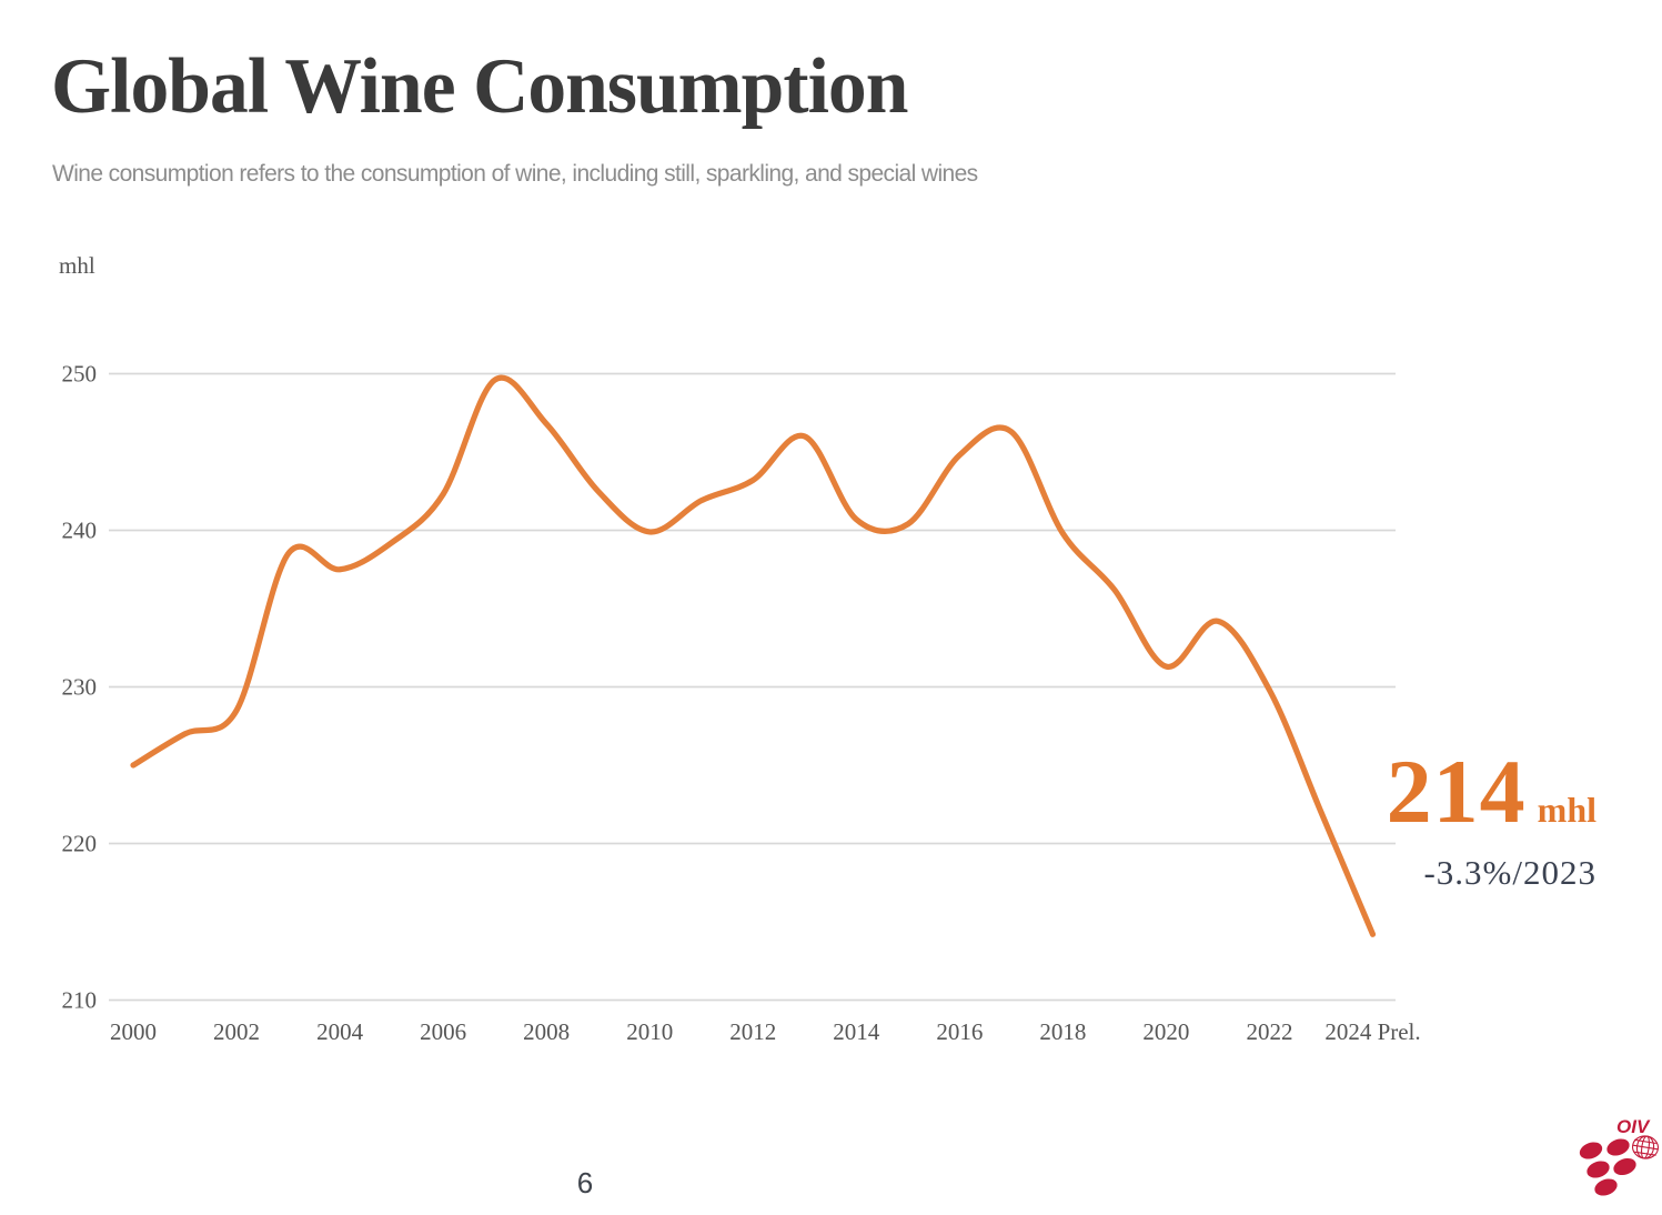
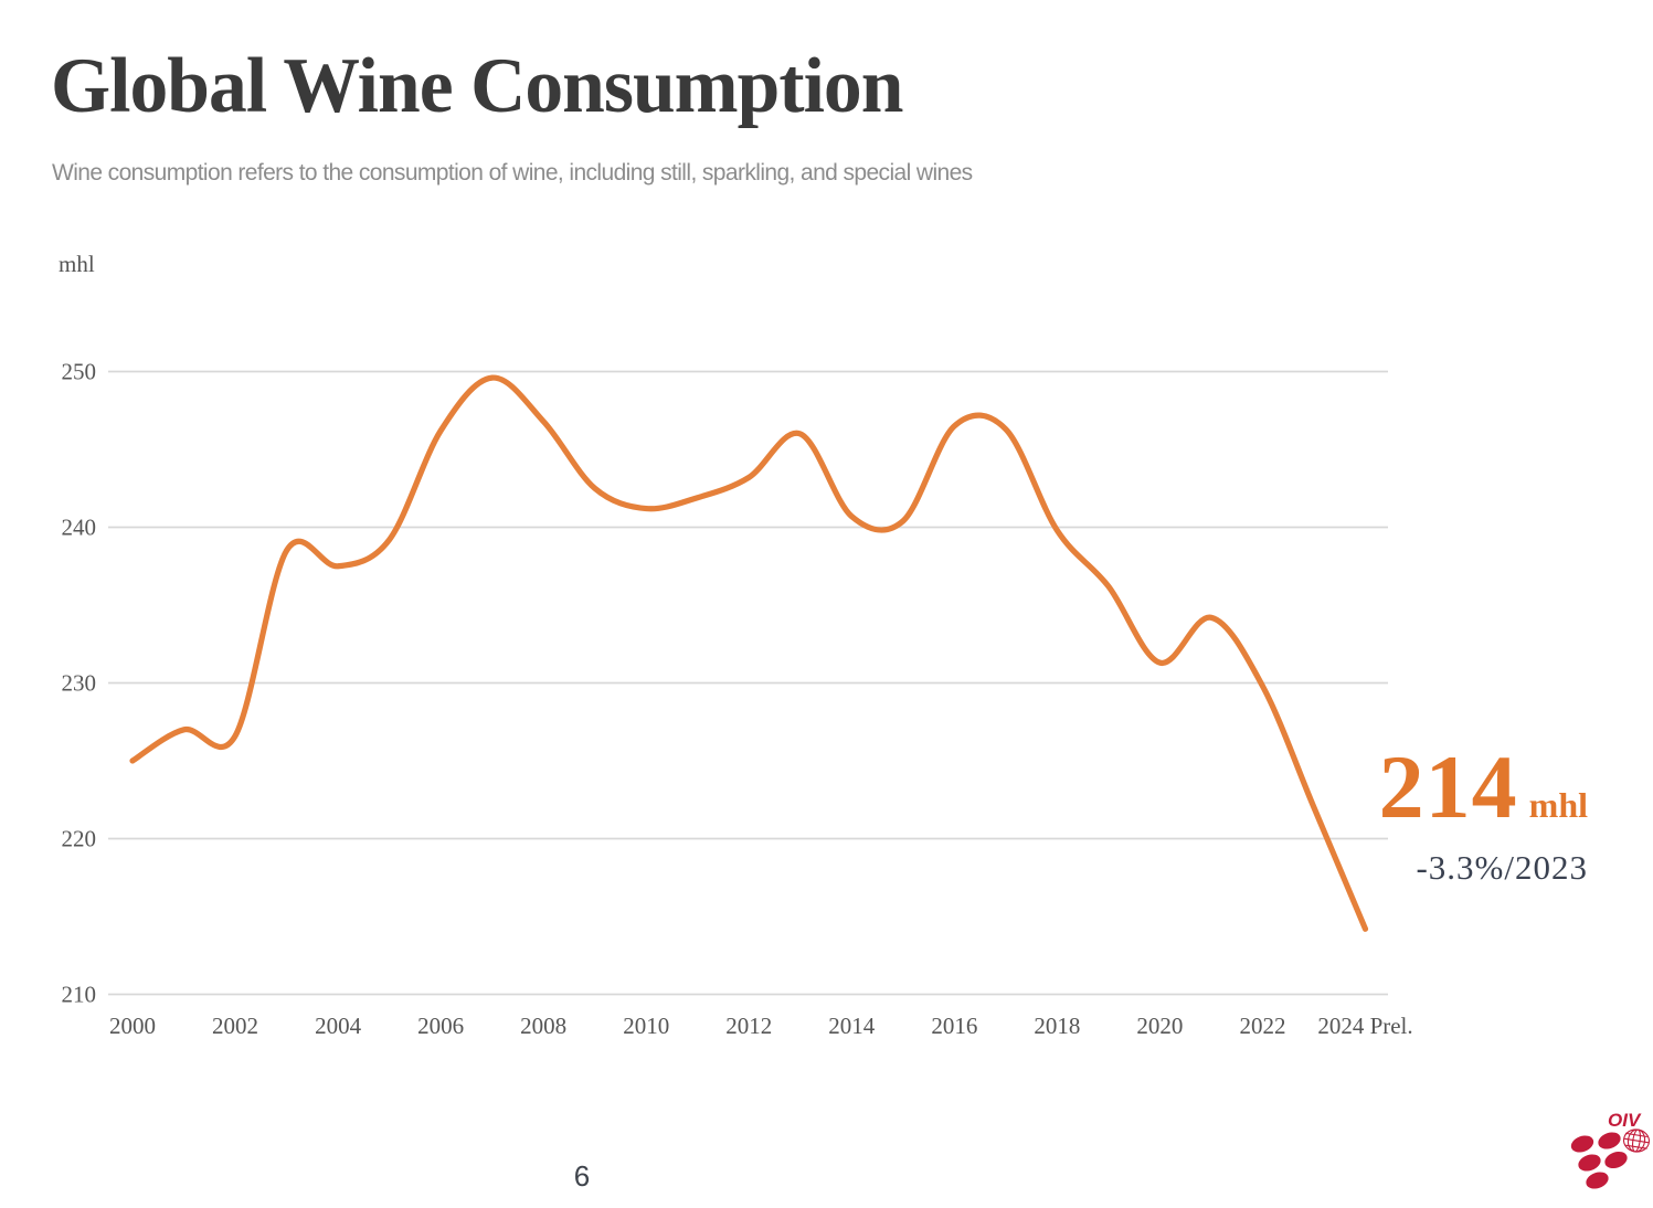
2002: 228.5 -> 226.6
2006: 242.3 -> 246.2
2010: 239.9 -> 241.2
2016: 244.8 -> 246.5
